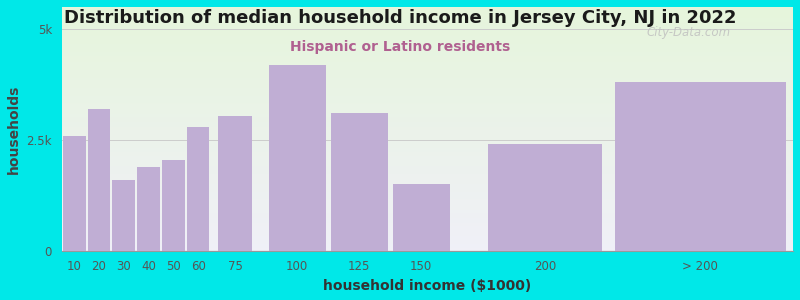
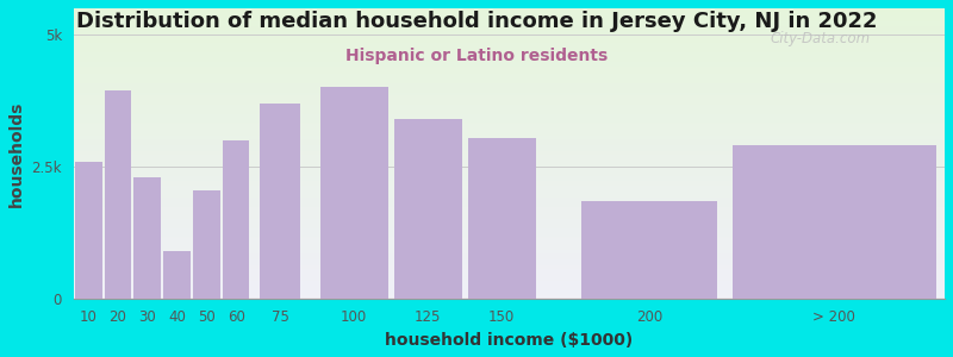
20: 3.20k -> 3.95k
30: 1.60k -> 2.30k
40: 1.90k -> 0.90k
60: 2.80k -> 3.00k
75: 3.05k -> 3.70k
100: 4.20k -> 4.00k
125: 3.10k -> 3.40k
150: 1.50k -> 3.05k
200: 2.40k -> 1.85k
> 200: 3.80k -> 2.90k
